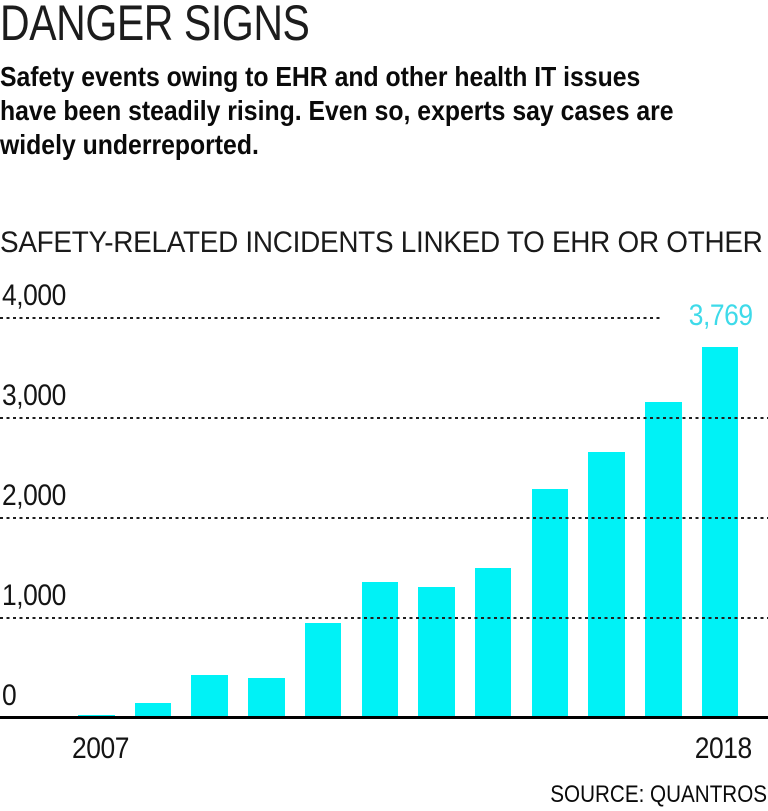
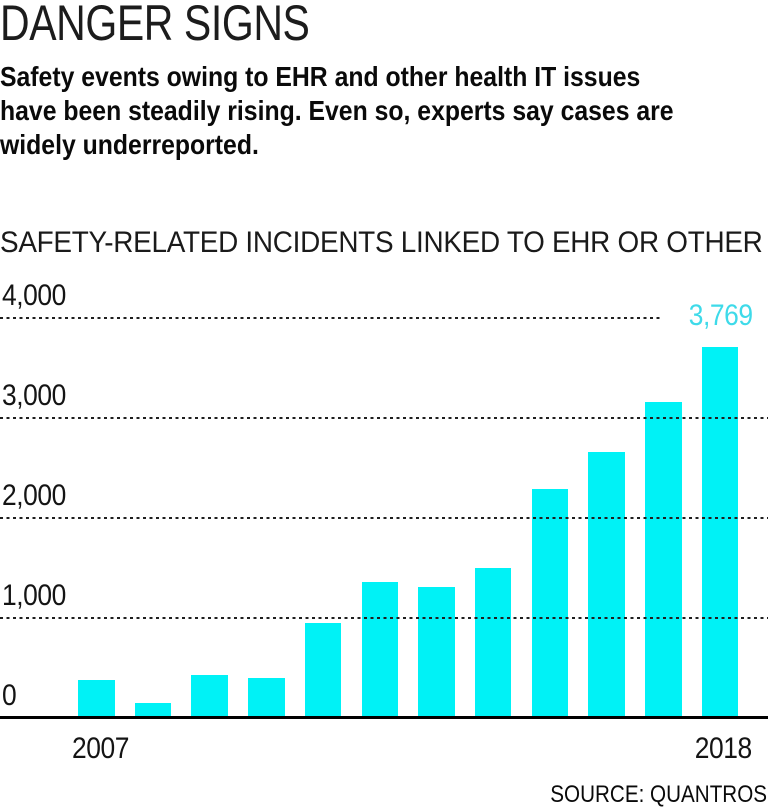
2007: 20 -> 390
